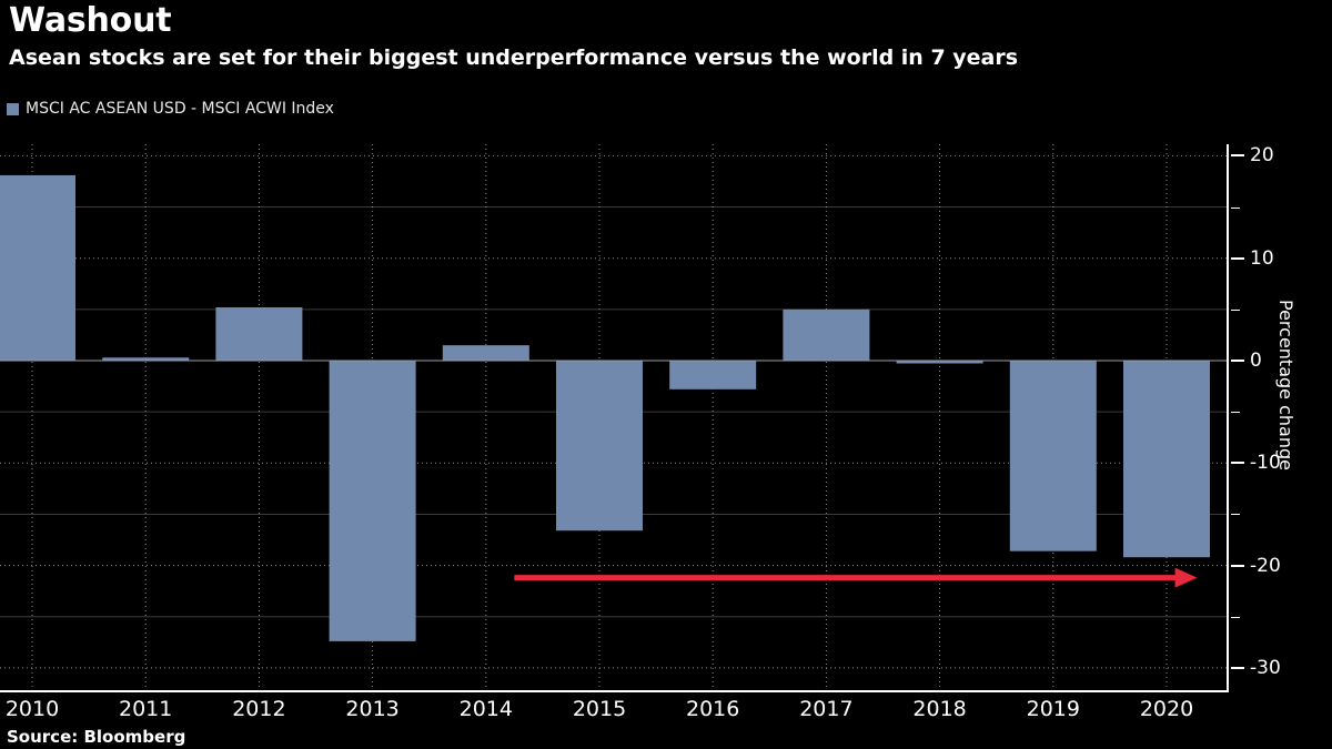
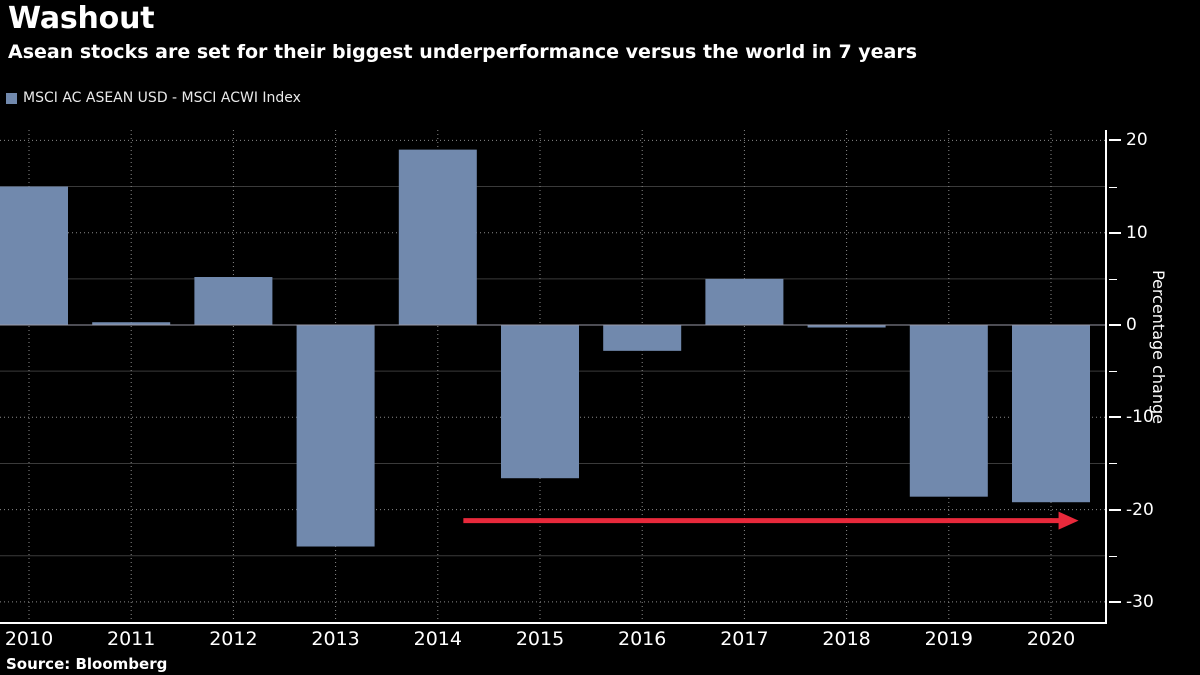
2010: 18 -> 15
2013: -27 -> -24
2014: 2 -> 19
